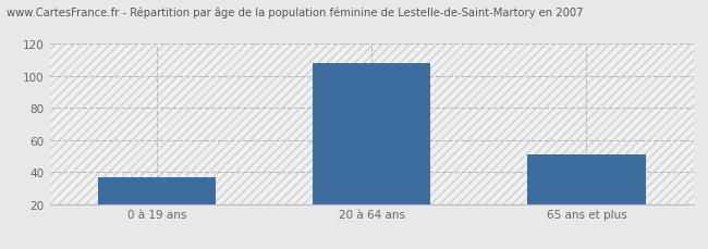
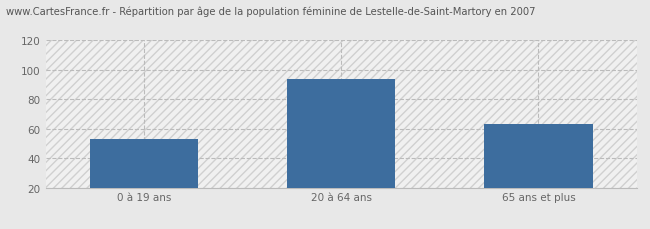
0 à 19 ans: 37 -> 53
20 à 64 ans: 108 -> 94
65 ans et plus: 51 -> 63
